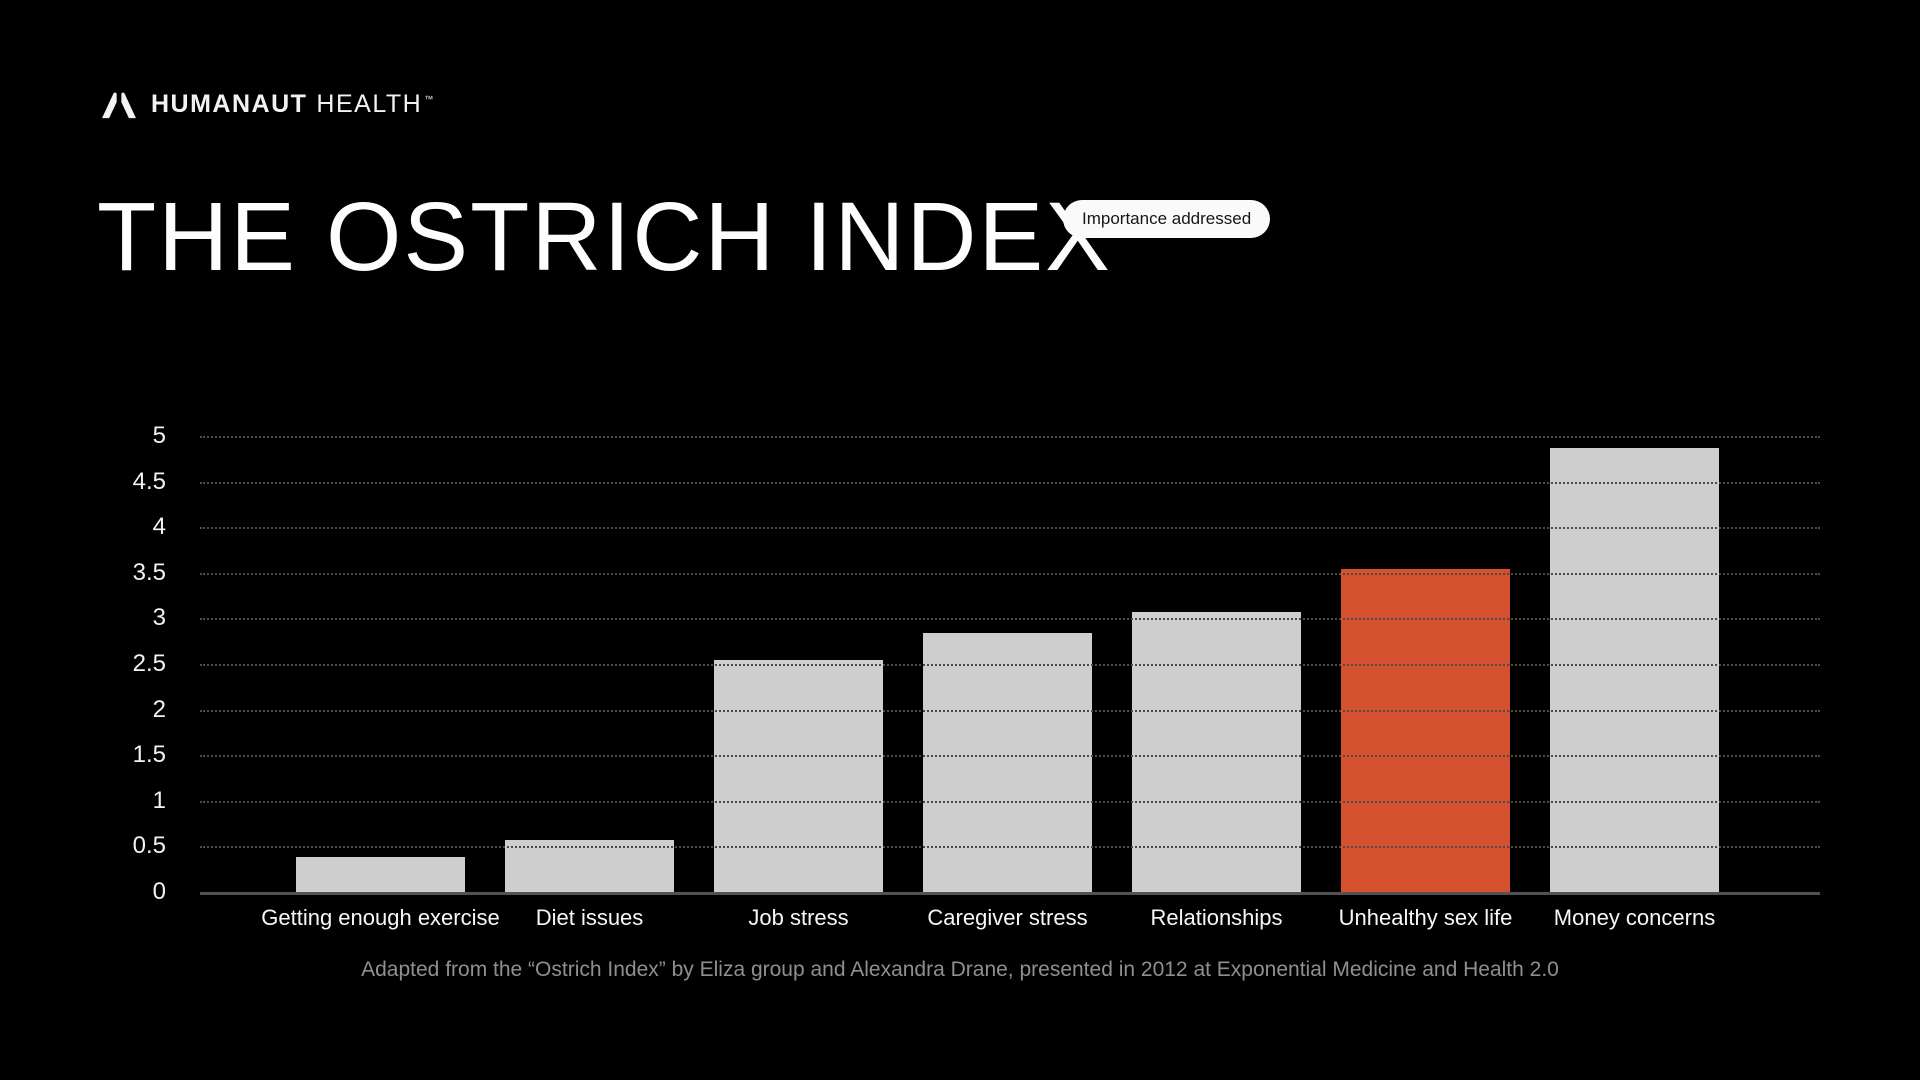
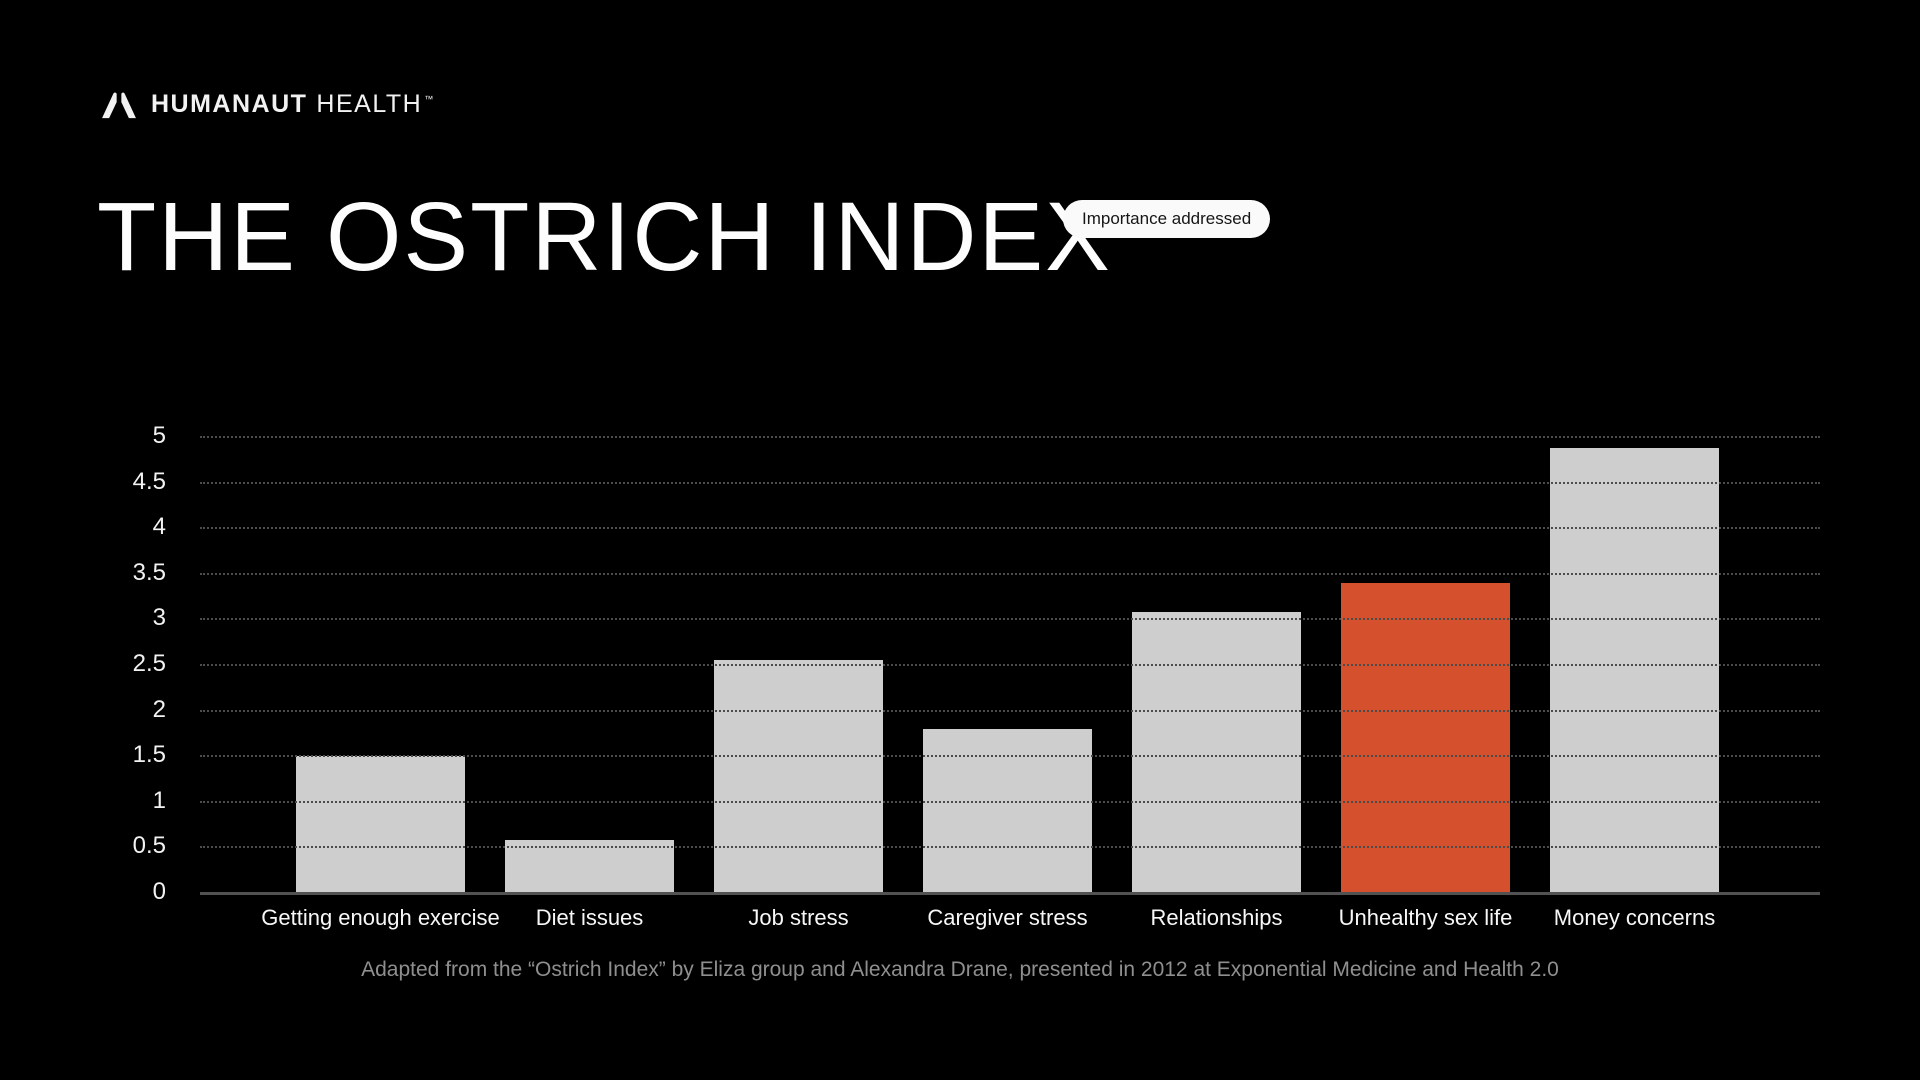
Getting enough exercise: 0.4 -> 1.5
Caregiver stress: 2.9 -> 1.8
Unhealthy sex life: 3.5 -> 3.4
